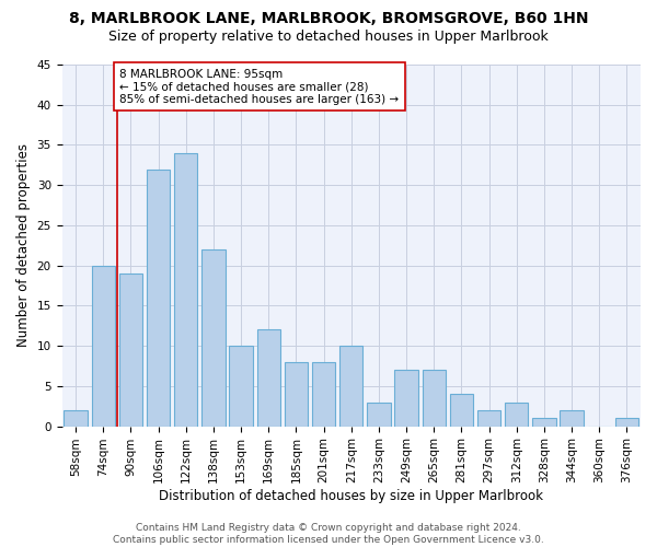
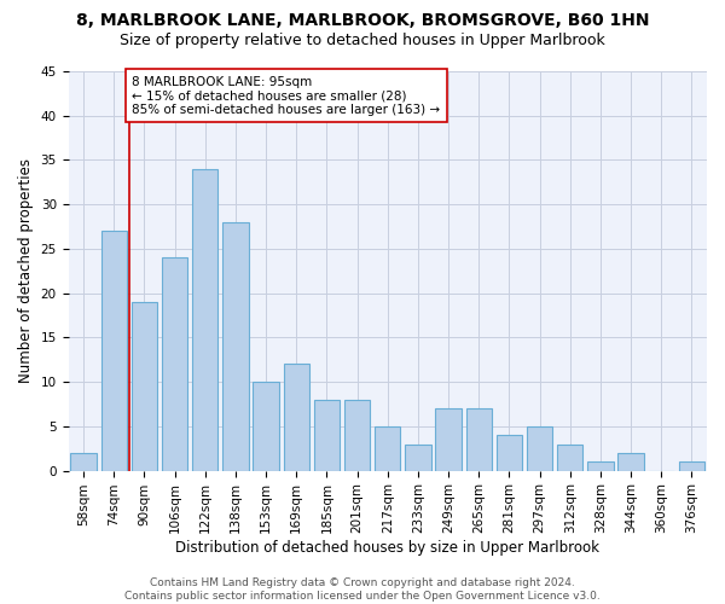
74sqm: 20 -> 27
106sqm: 32 -> 24
138sqm: 22 -> 28
217sqm: 10 -> 5
297sqm: 2 -> 5
